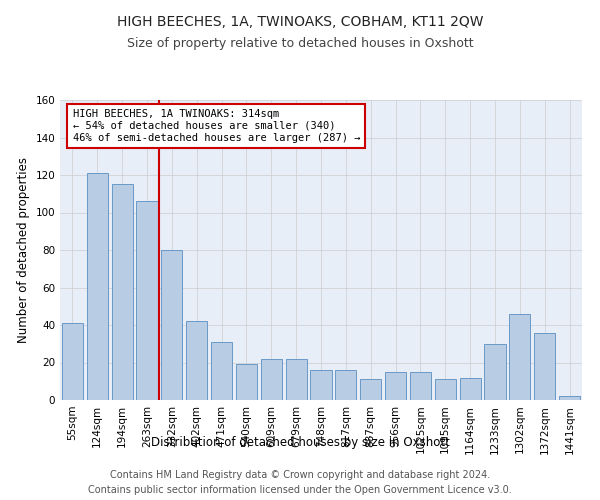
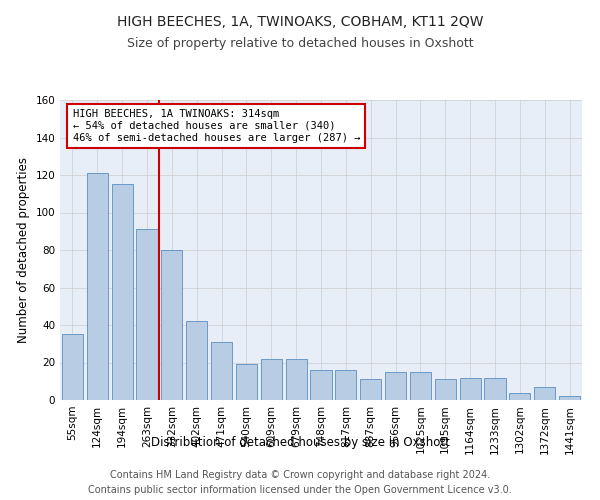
55sqm: 41 -> 35
263sqm: 106 -> 91
1233sqm: 30 -> 12
1302sqm: 46 -> 4
1372sqm: 36 -> 7
